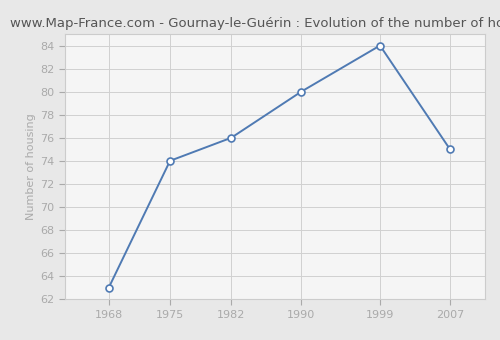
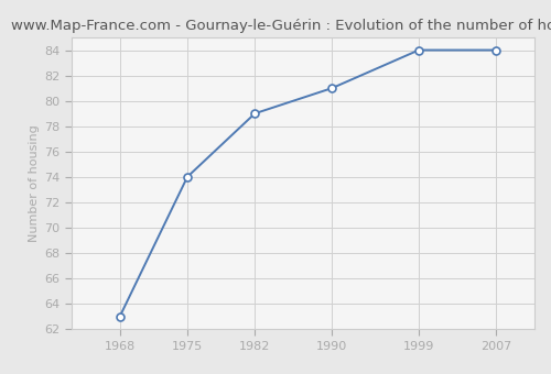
1982: 76 -> 79
1990: 80 -> 81
2007: 75 -> 84
